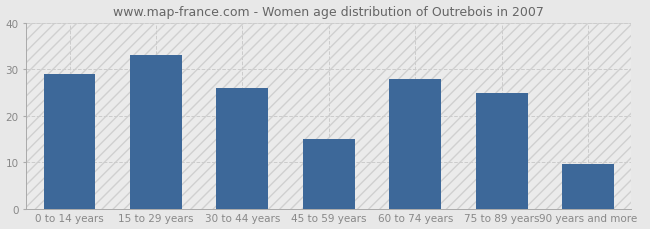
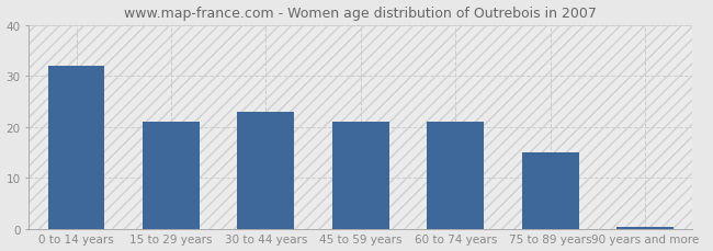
0 to 14 years: 29.0 -> 32.0
15 to 29 years: 33.0 -> 21.0
30 to 44 years: 26.0 -> 23.0
45 to 59 years: 15.0 -> 21.0
60 to 74 years: 28.0 -> 21.0
75 to 89 years: 25.0 -> 15.0
90 years and more: 9.5 -> 0.4
